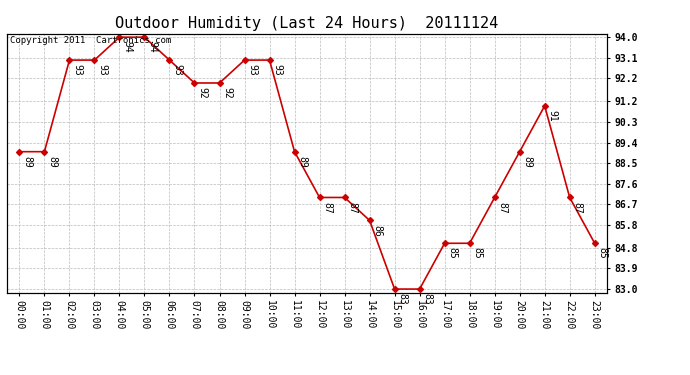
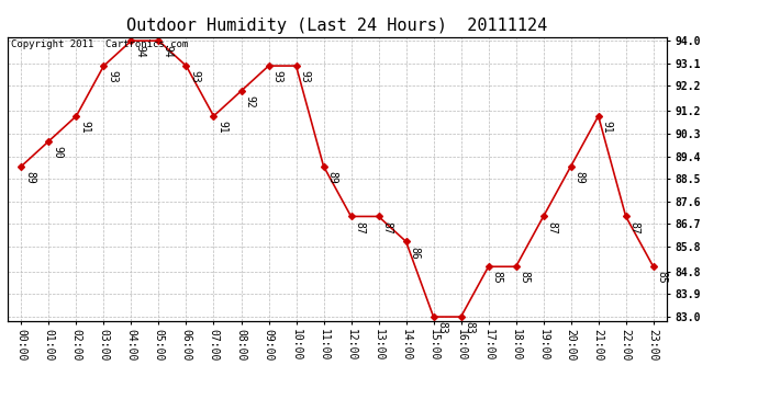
01:00: 89 -> 90
02:00: 93 -> 91
07:00: 92 -> 91
